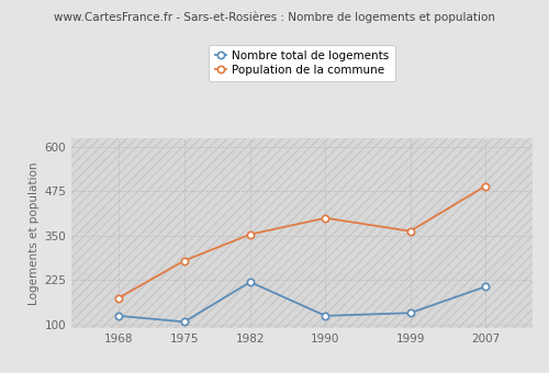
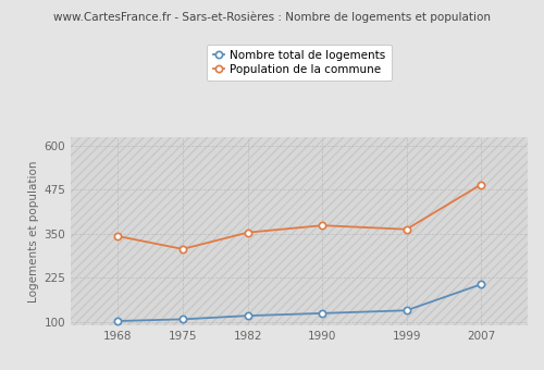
Nombre total de logements/1968: 125 -> 103
Population de la commune/1968: 175 -> 344
Population de la commune/1975: 280 -> 307
Nombre total de logements/1982: 220 -> 118
Population de la commune/1990: 400 -> 374
